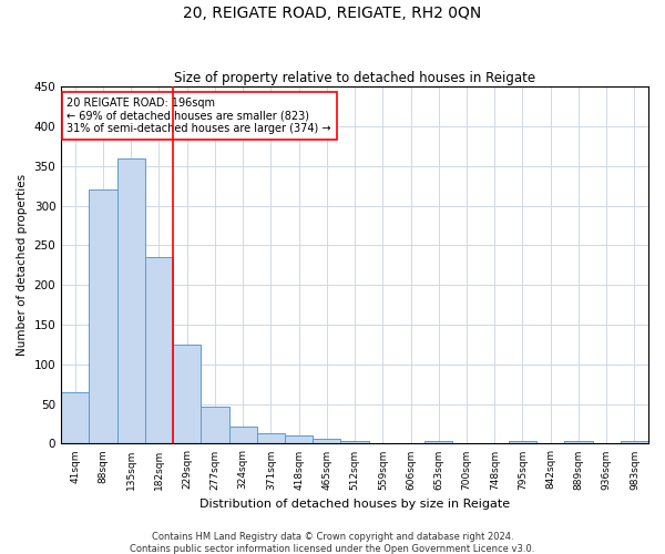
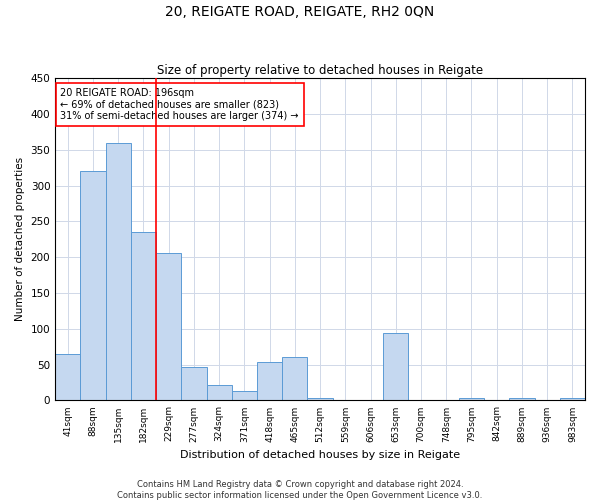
229sqm: 125 -> 206
418sqm: 10 -> 54
465sqm: 6 -> 60
653sqm: 4 -> 94
